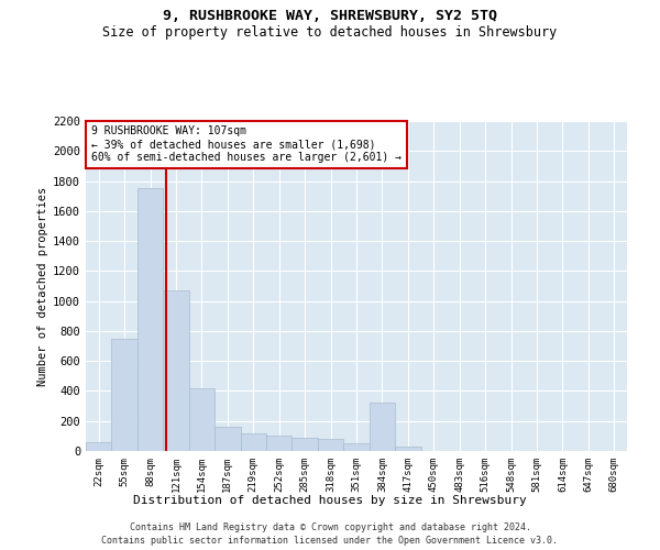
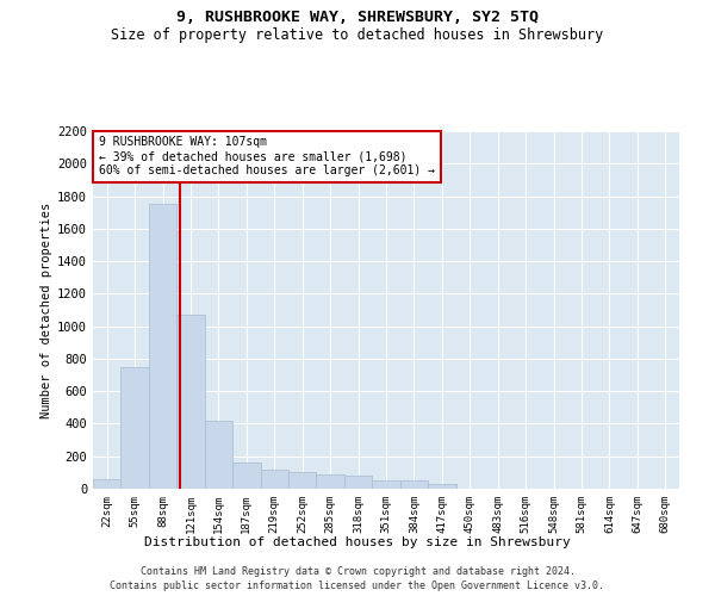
384sqm: 320 -> 50
